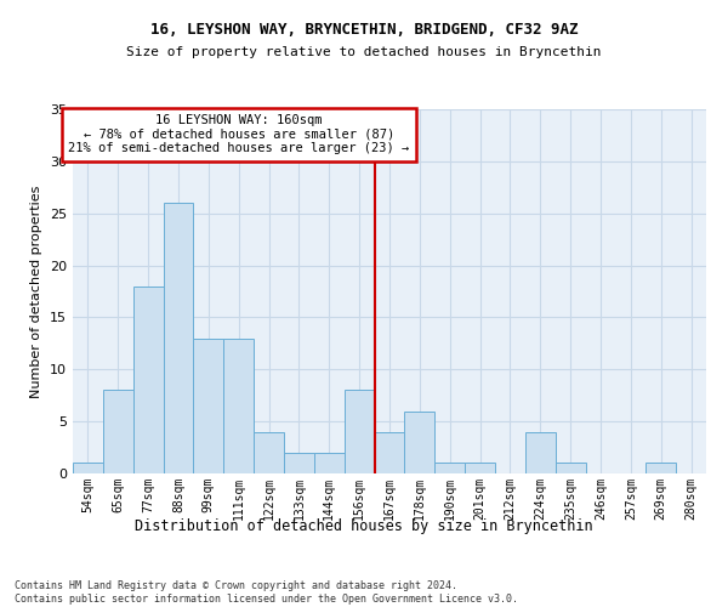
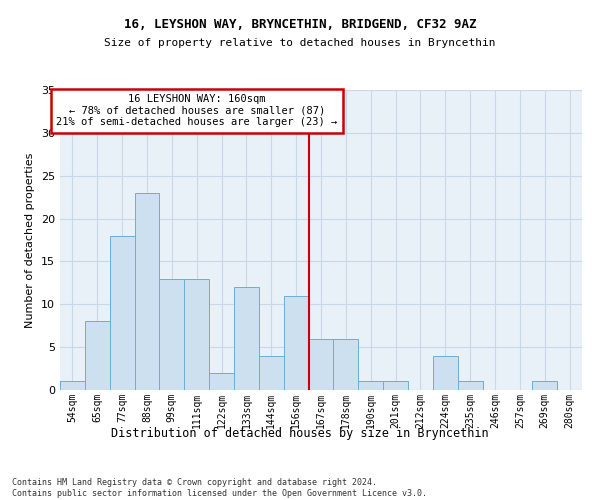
88sqm: 26 -> 23
122sqm: 4 -> 2
133sqm: 2 -> 12
144sqm: 2 -> 4
156sqm: 8 -> 11
167sqm: 4 -> 6
